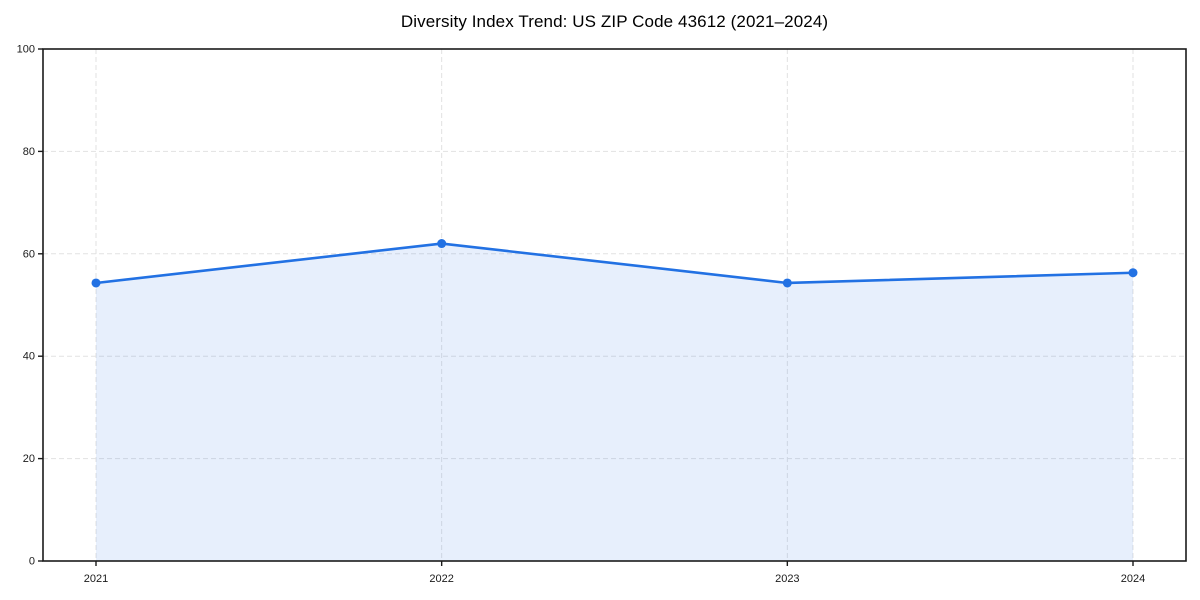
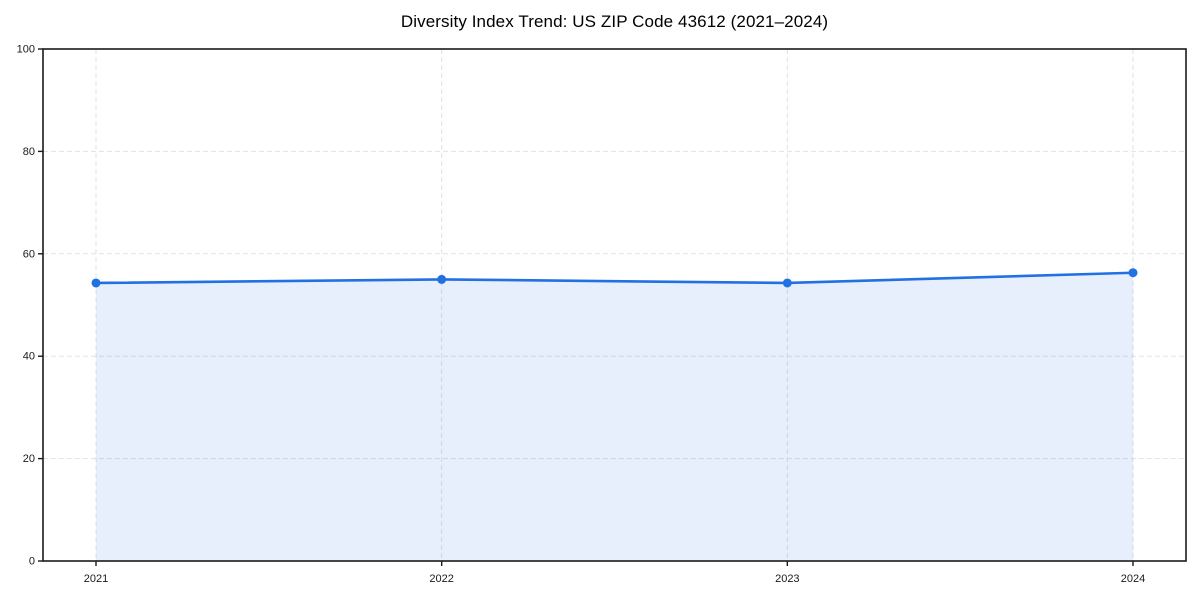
2022: 62 -> 55
